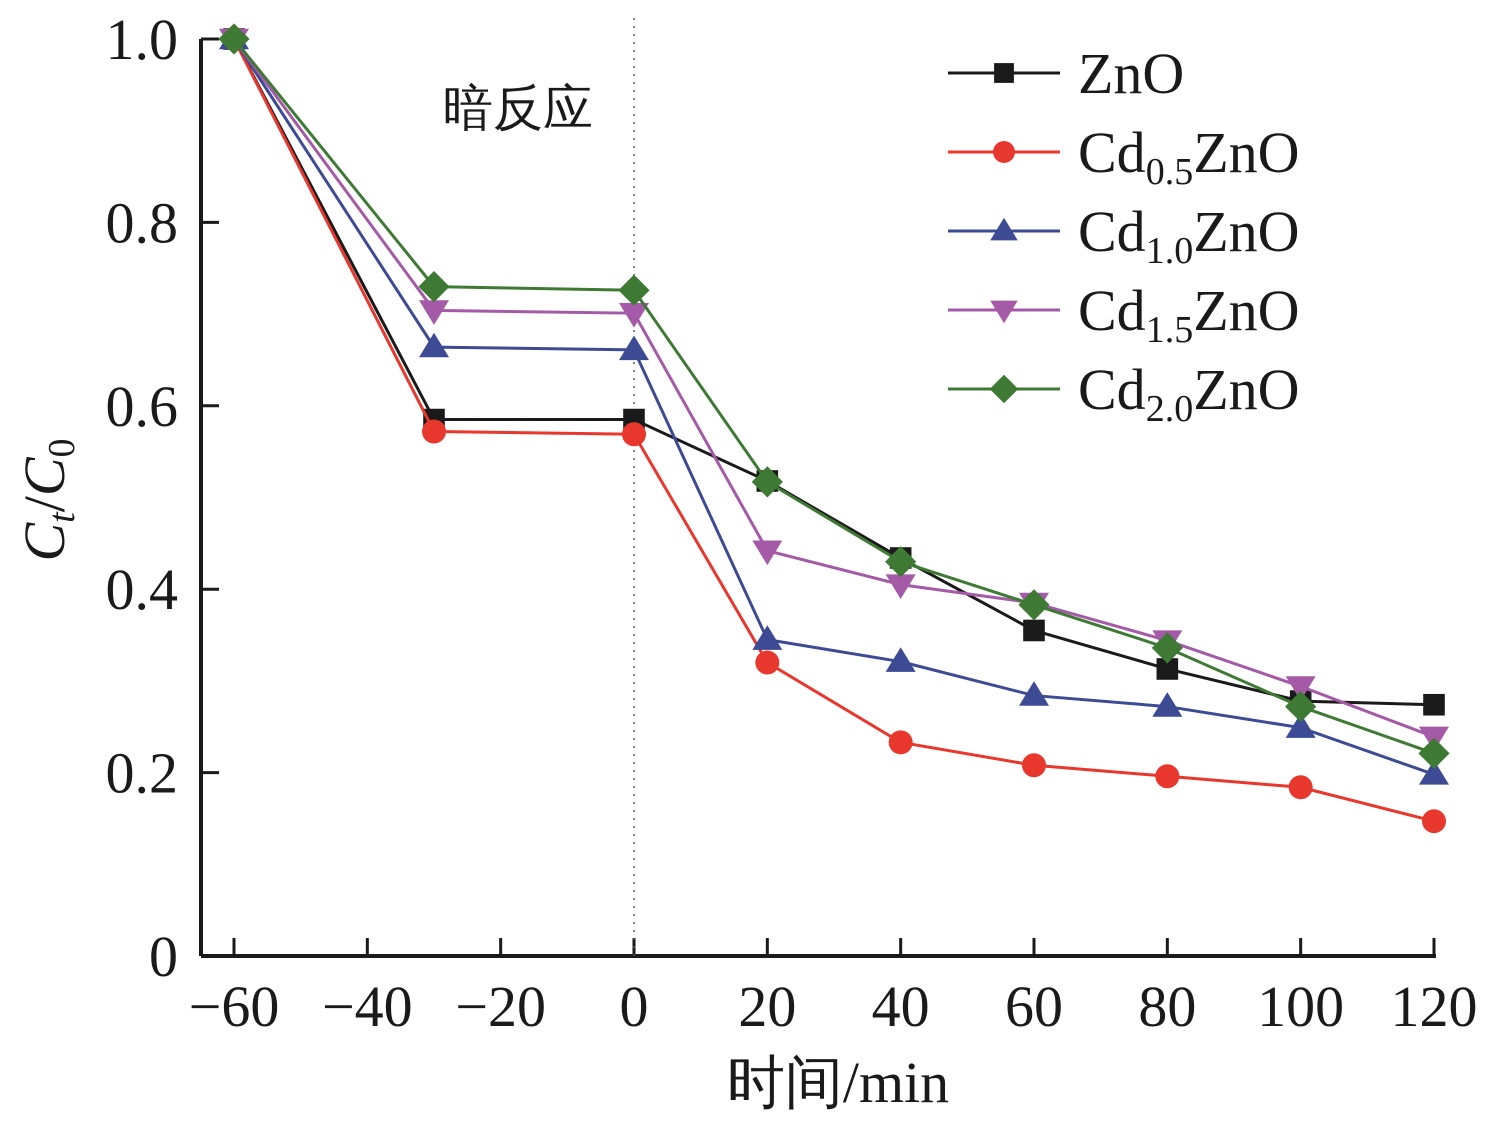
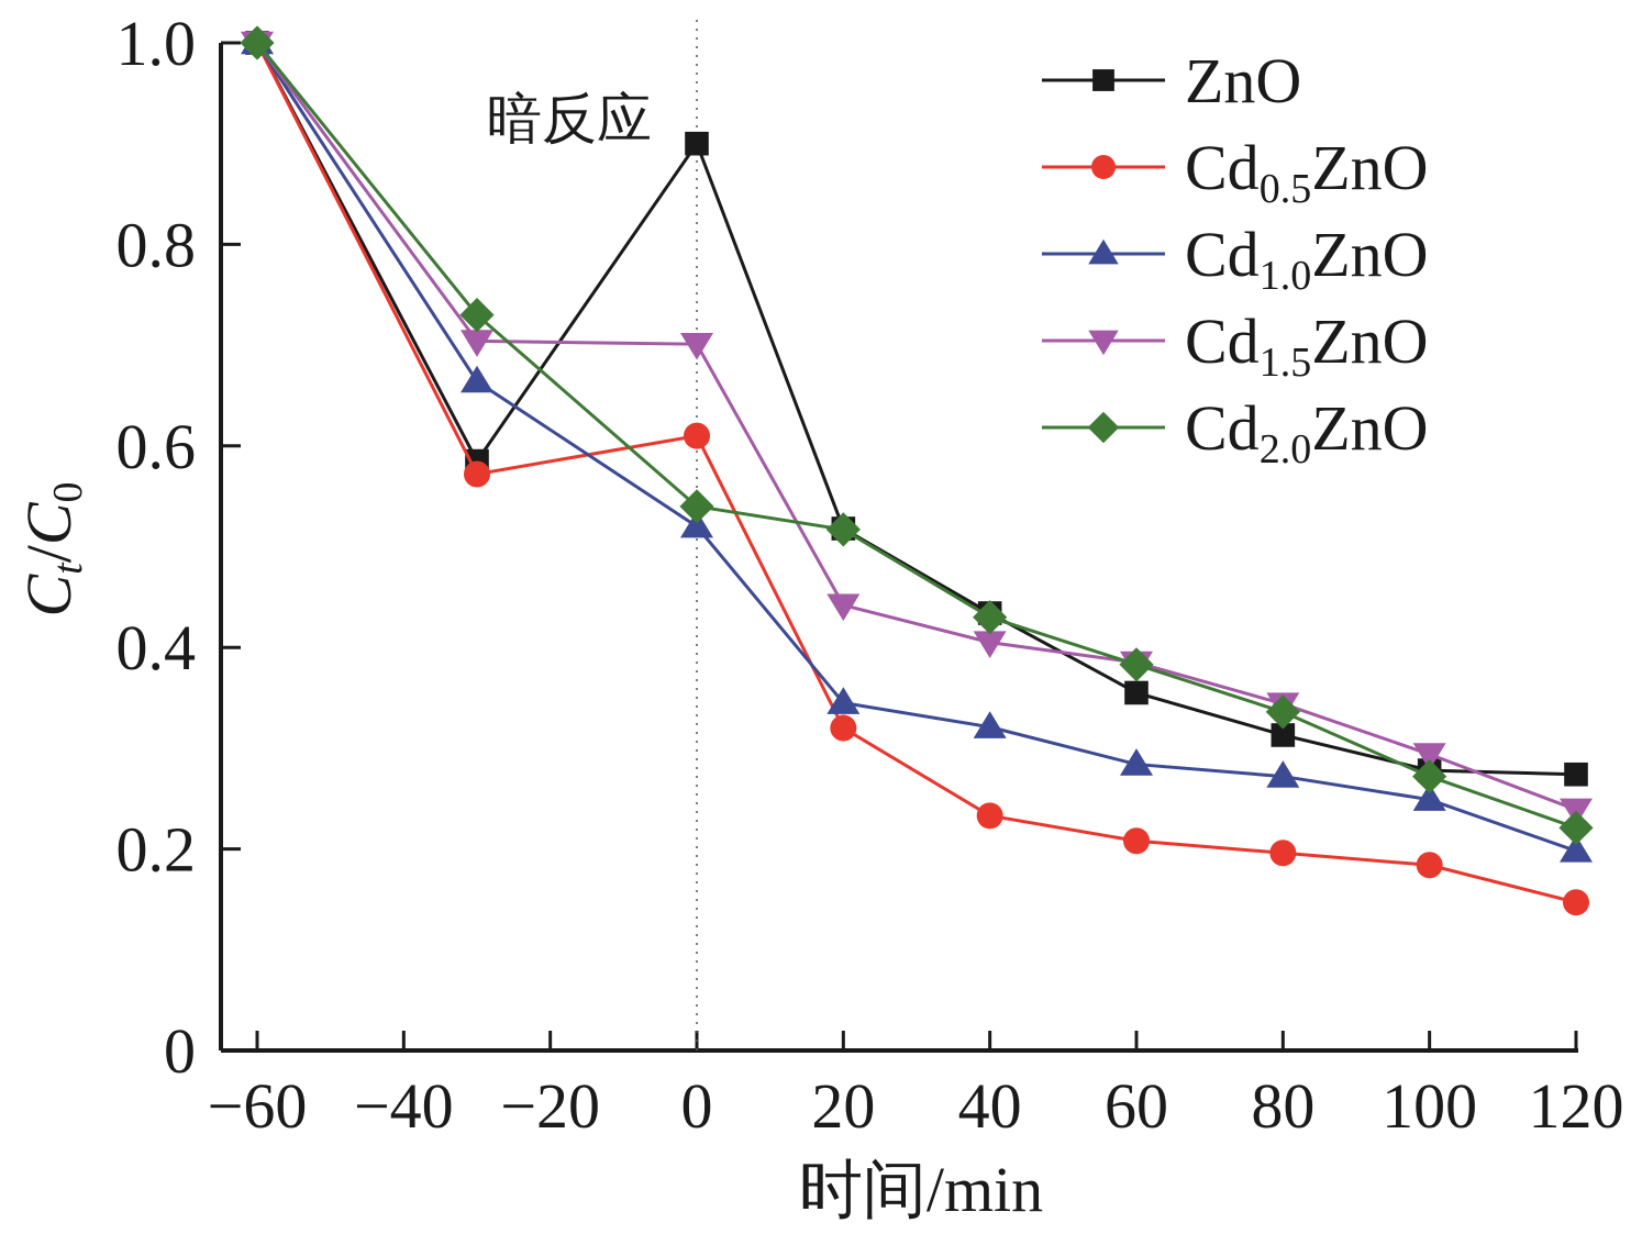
ZnO/0: 0.58 -> 0.90
Cd0.5ZnO/0: 0.57 -> 0.61
Cd1.0ZnO/0: 0.66 -> 0.52
Cd2.0ZnO/0: 0.73 -> 0.54
